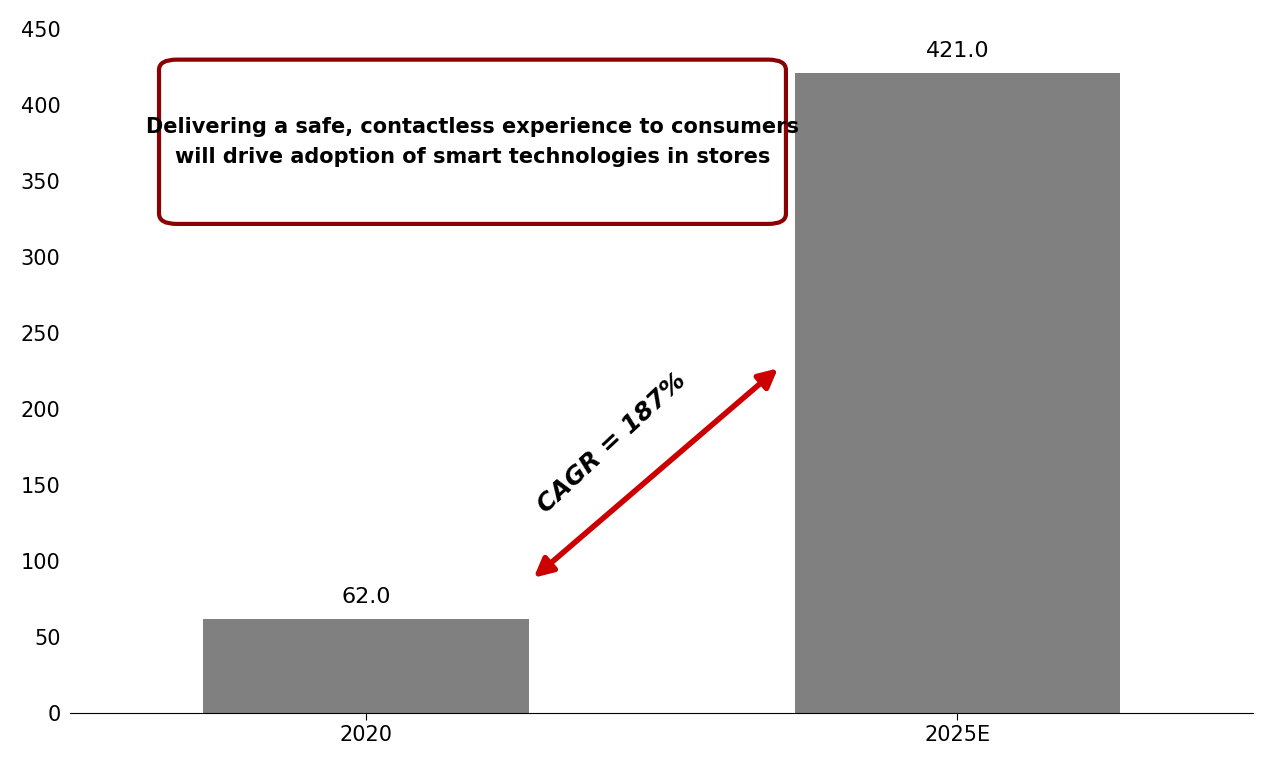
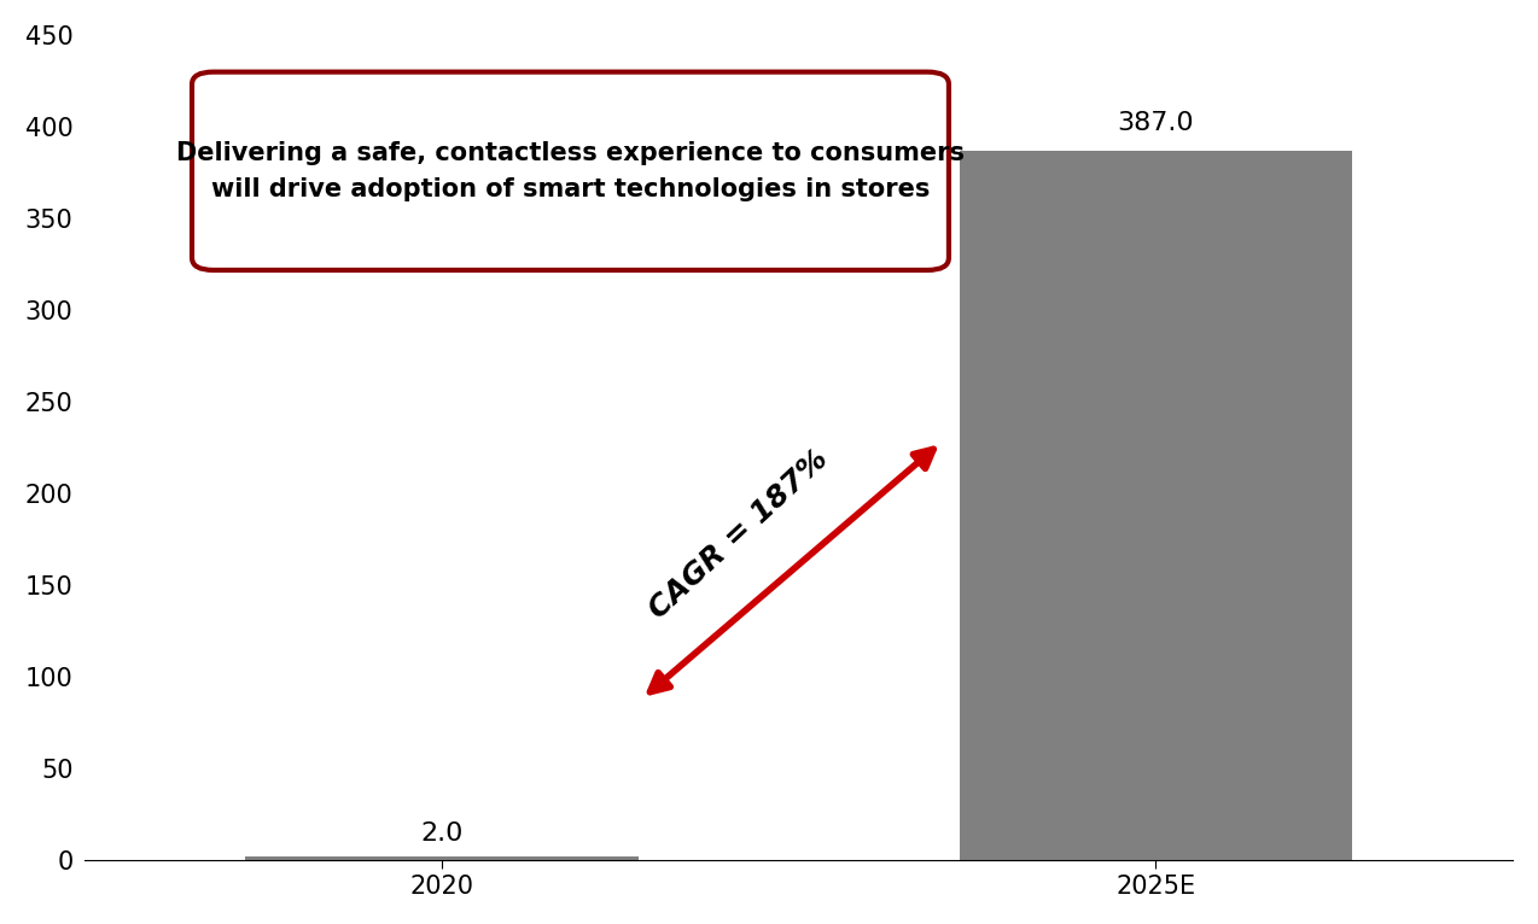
2020: 62.0 -> 2.0
2025E: 421.0 -> 387.0
